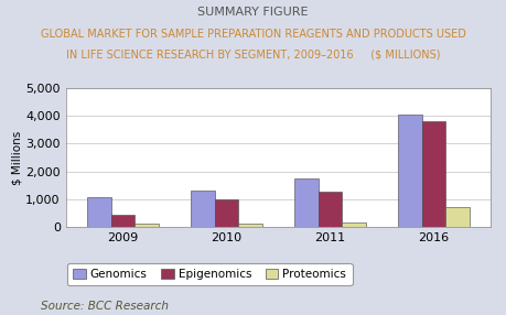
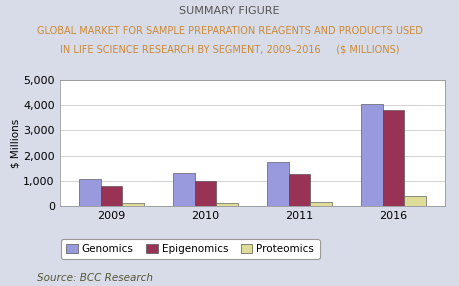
Epigenomics/2009: 450 -> 800
Proteomics/2016: 700 -> 400
